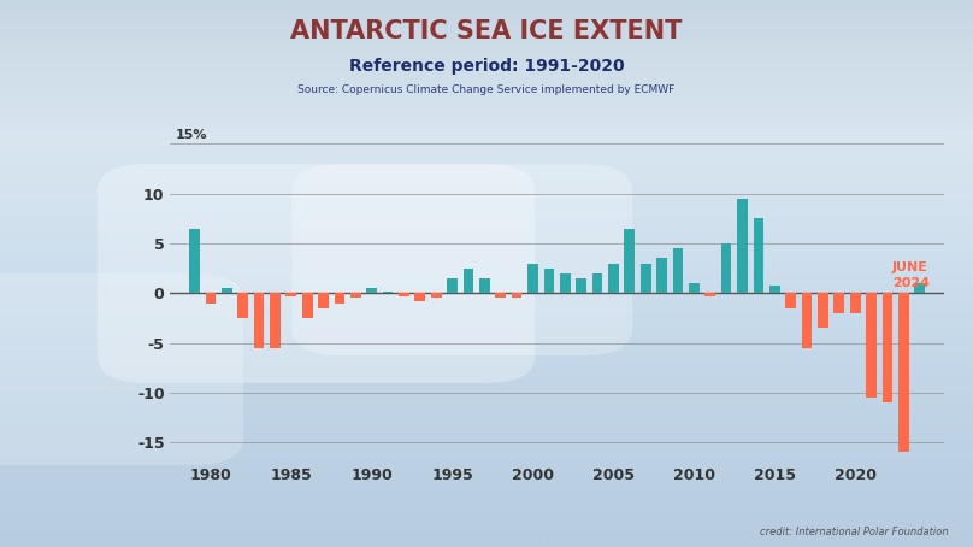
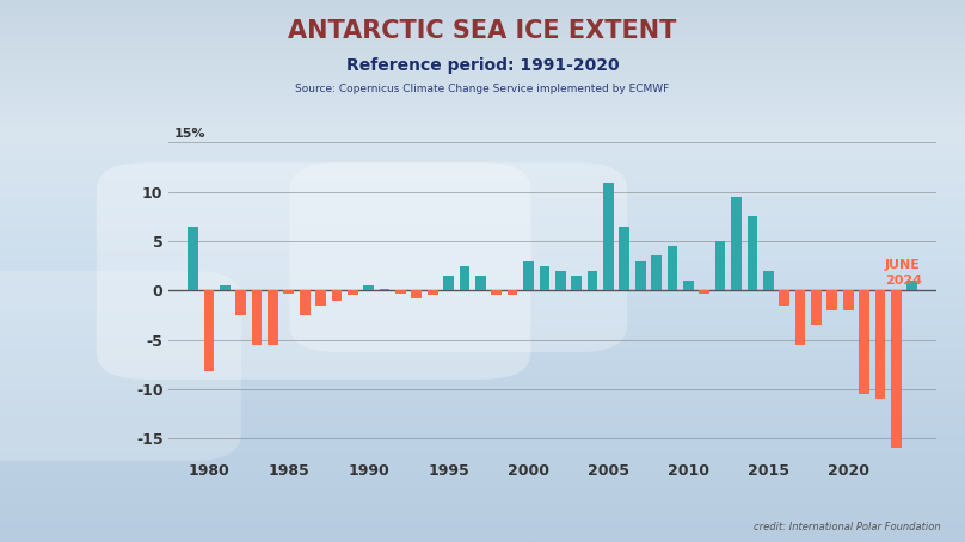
1980: -1.0 -> -8.2
2005: 3.0 -> 11.0
2015: 0.8 -> 2.0
